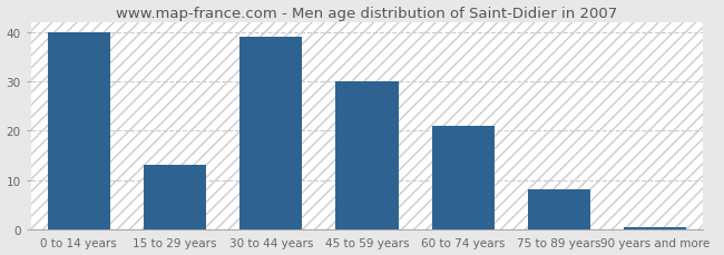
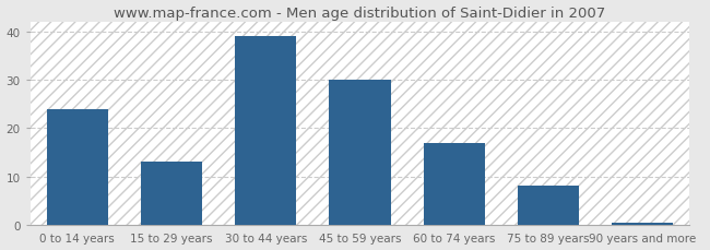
0 to 14 years: 40.0 -> 24.0
60 to 74 years: 21.0 -> 17.0
